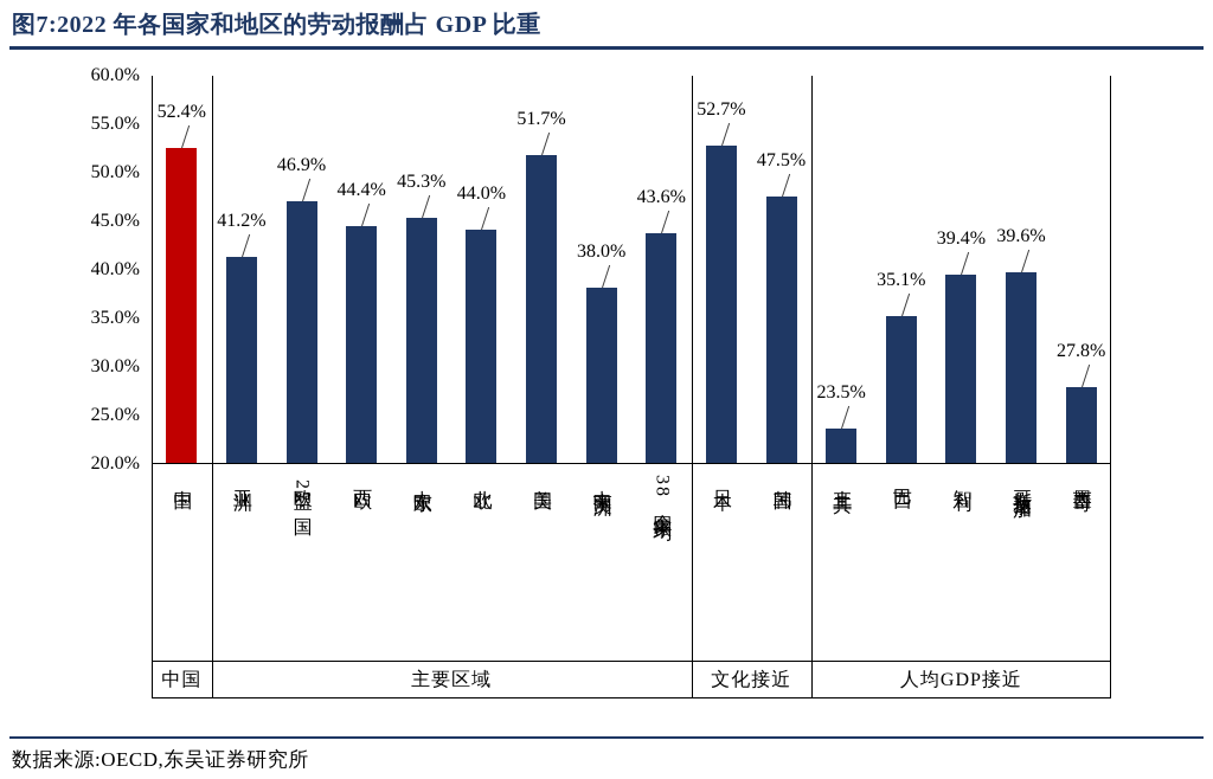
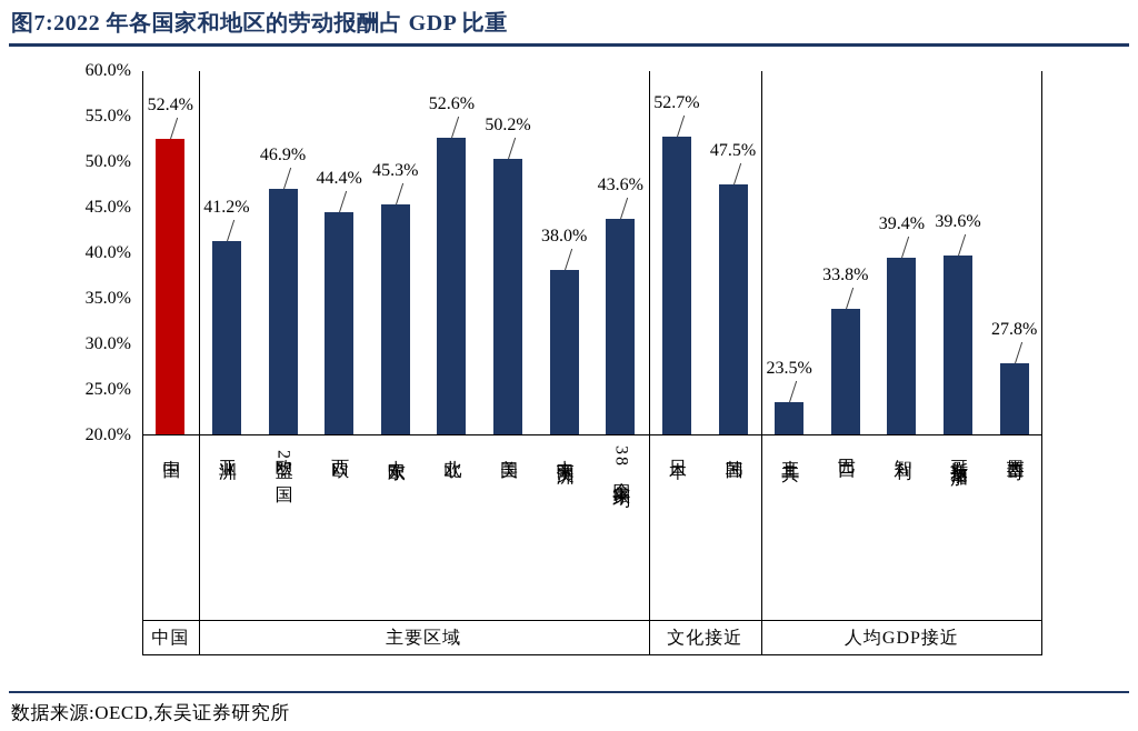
北欧: 44.0% -> 52.6%
美国: 51.7% -> 50.2%
巴西: 35.1% -> 33.8%
